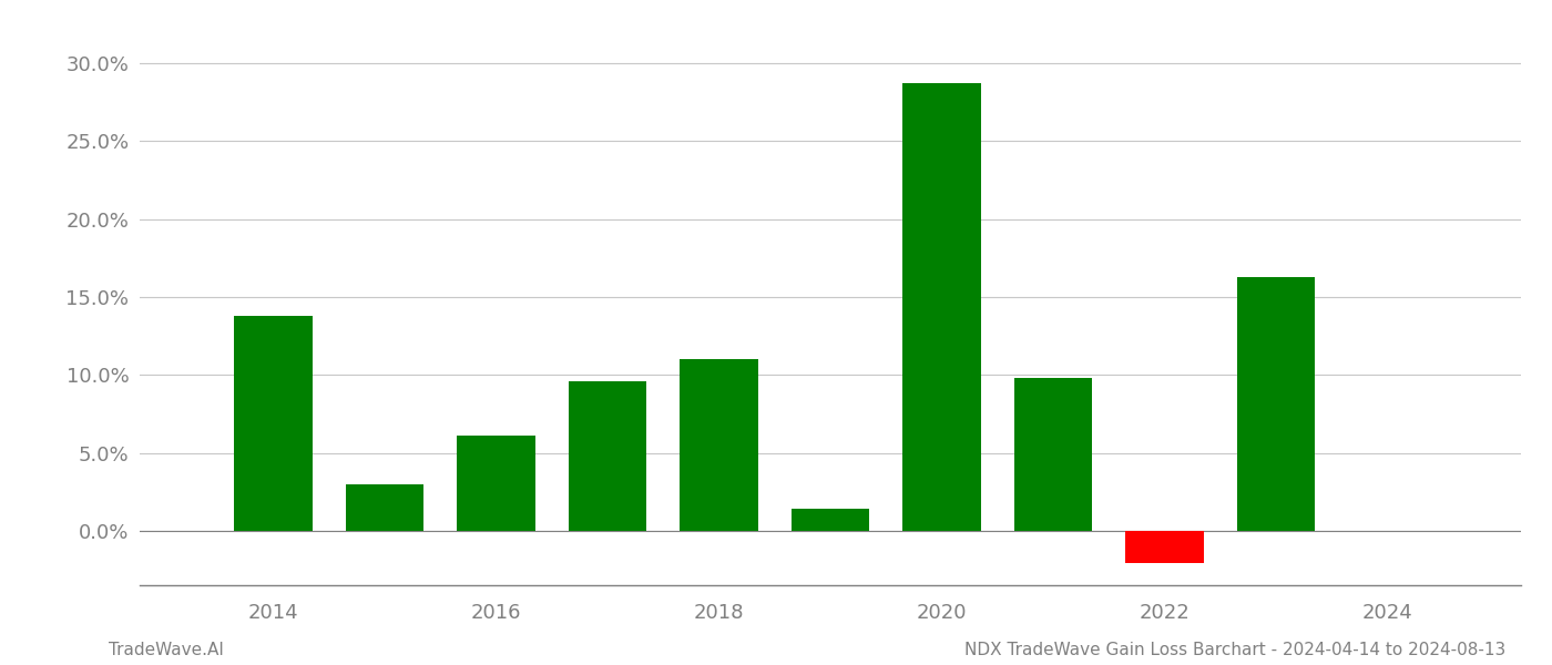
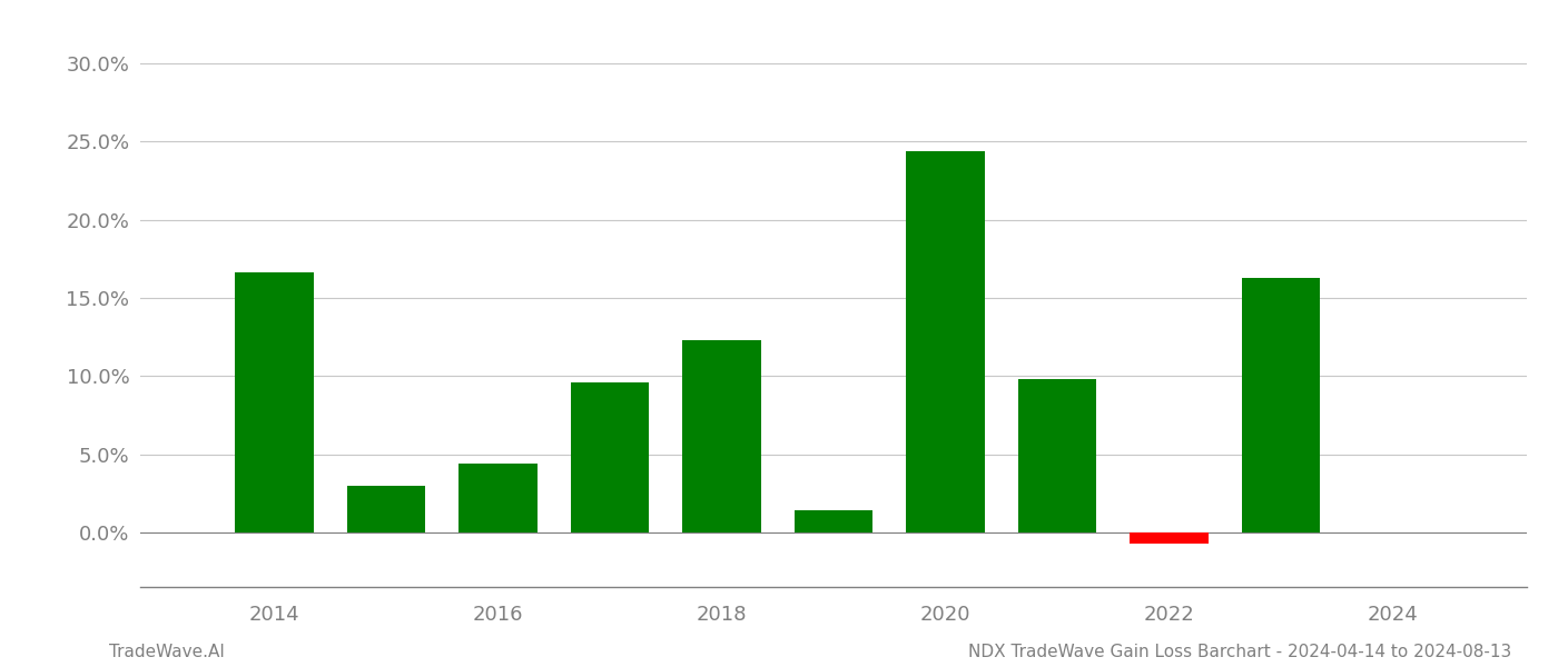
2014: 13.8% -> 16.6%
2016: 6.1% -> 4.4%
2018: 11.0% -> 12.3%
2020: 28.7% -> 24.4%
2022: -2.1% -> -0.7%
